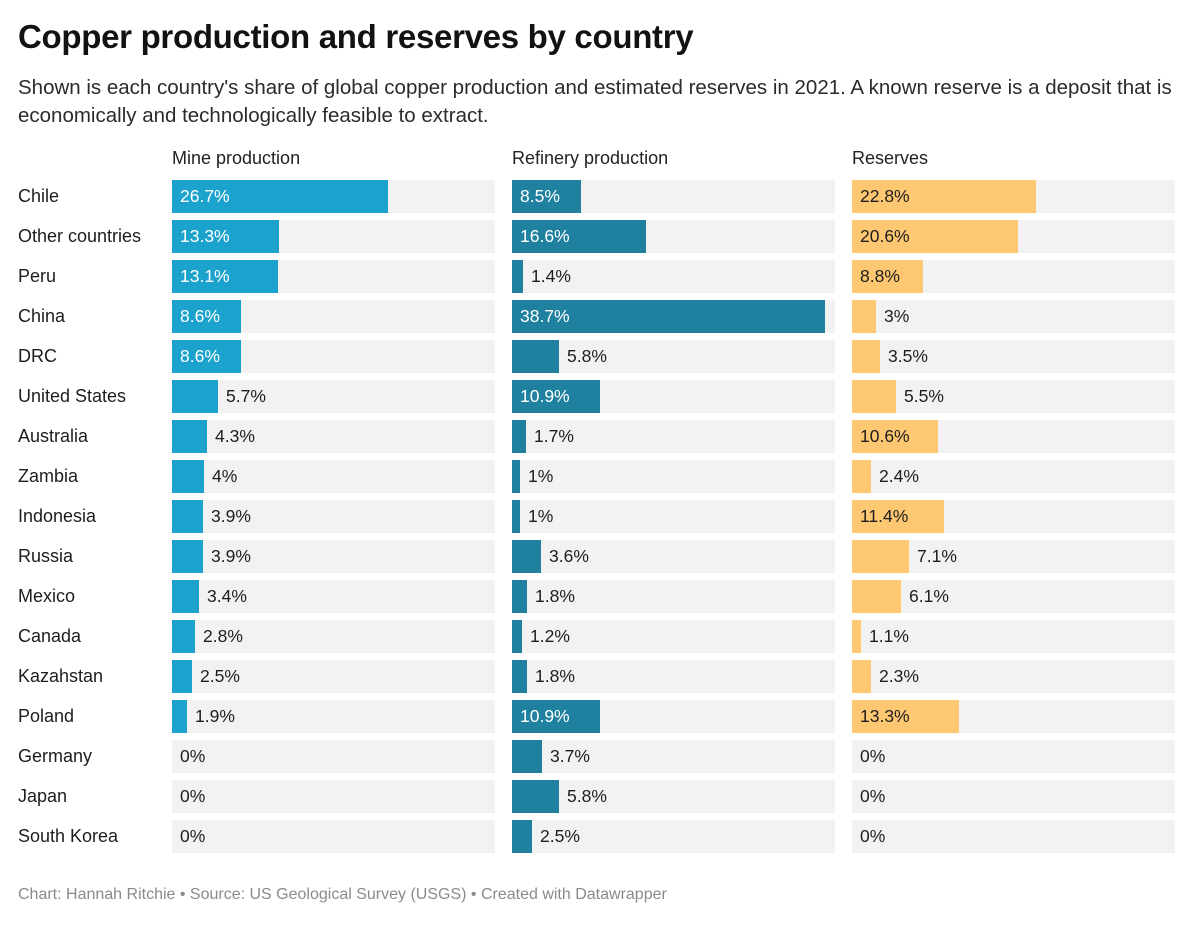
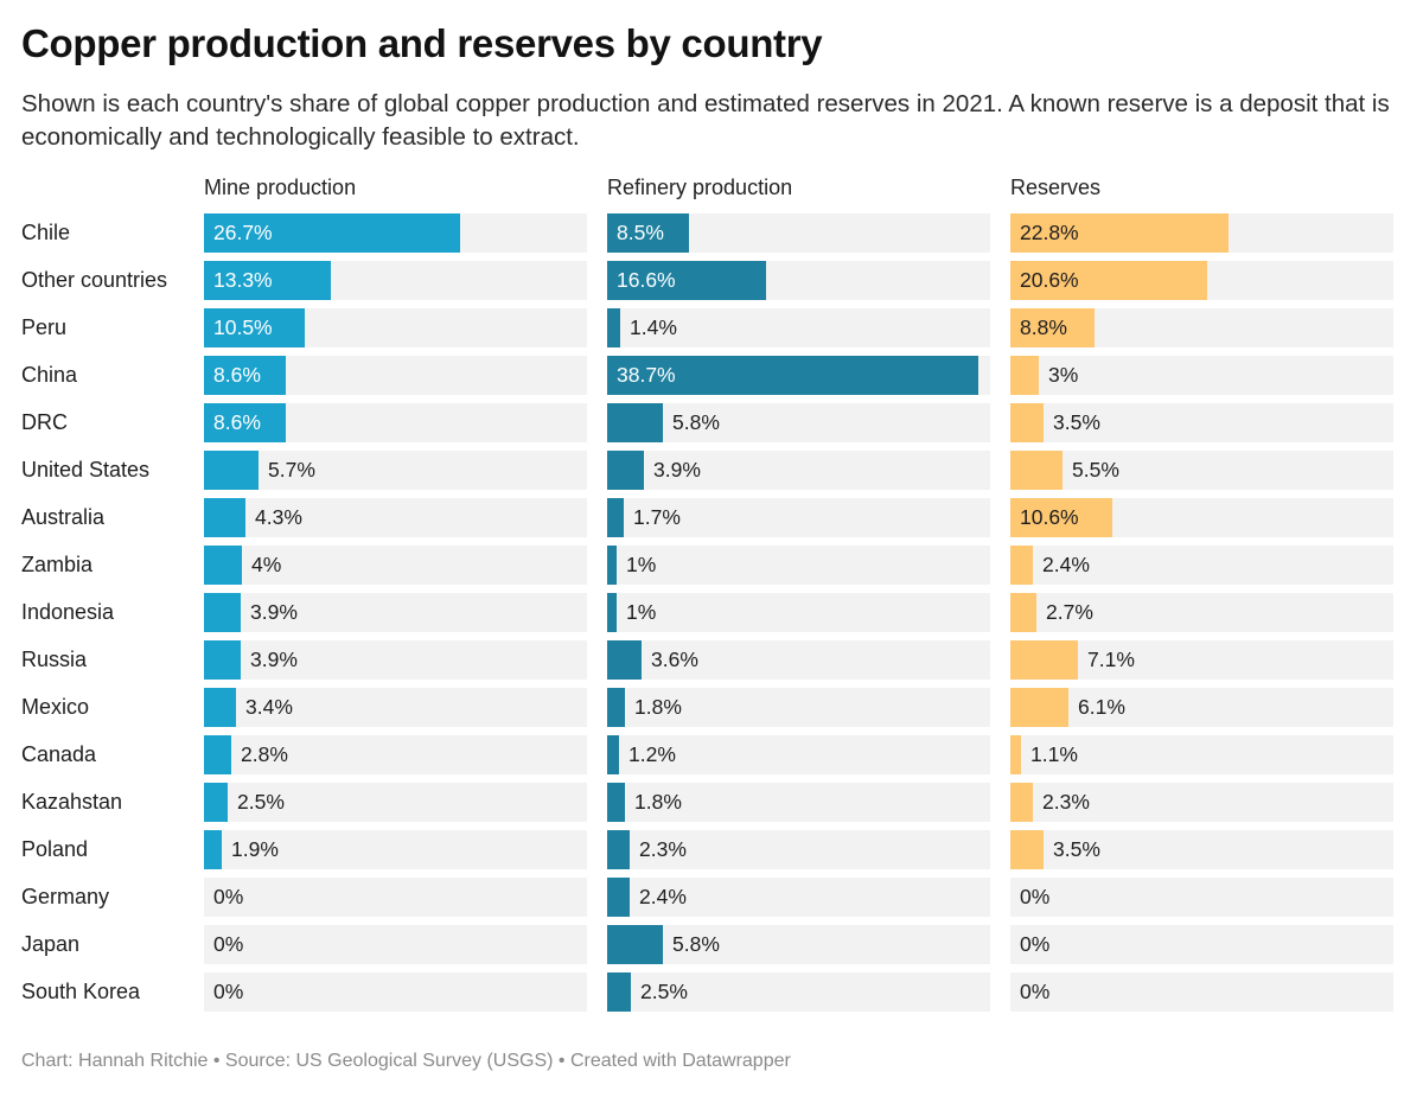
Mine production/Peru: 13.1% -> 10.5%
Refinery production/United States: 10.9% -> 3.9%
Reserves/Indonesia: 11.4% -> 2.7%
Refinery production/Poland: 10.9% -> 2.3%
Reserves/Poland: 13.3% -> 3.5%
Refinery production/Germany: 3.7% -> 2.4%
